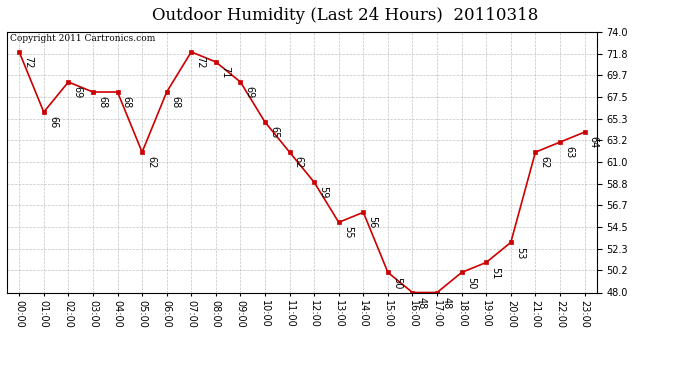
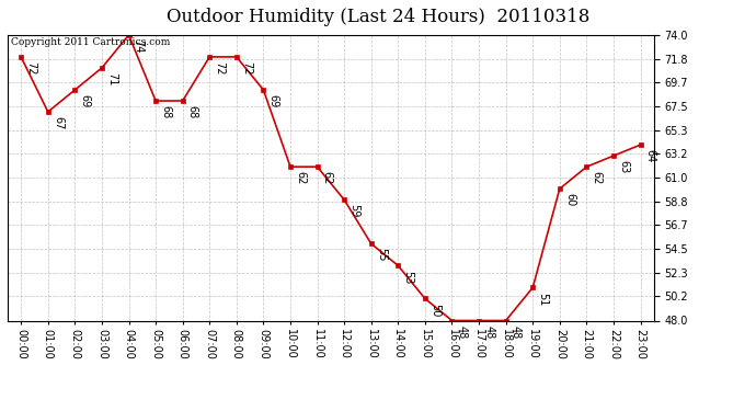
01:00: 66 -> 67
03:00: 68 -> 71
04:00: 68 -> 74
05:00: 62 -> 68
08:00: 71 -> 72
10:00: 65 -> 62
14:00: 56 -> 53
18:00: 50 -> 48
20:00: 53 -> 60
